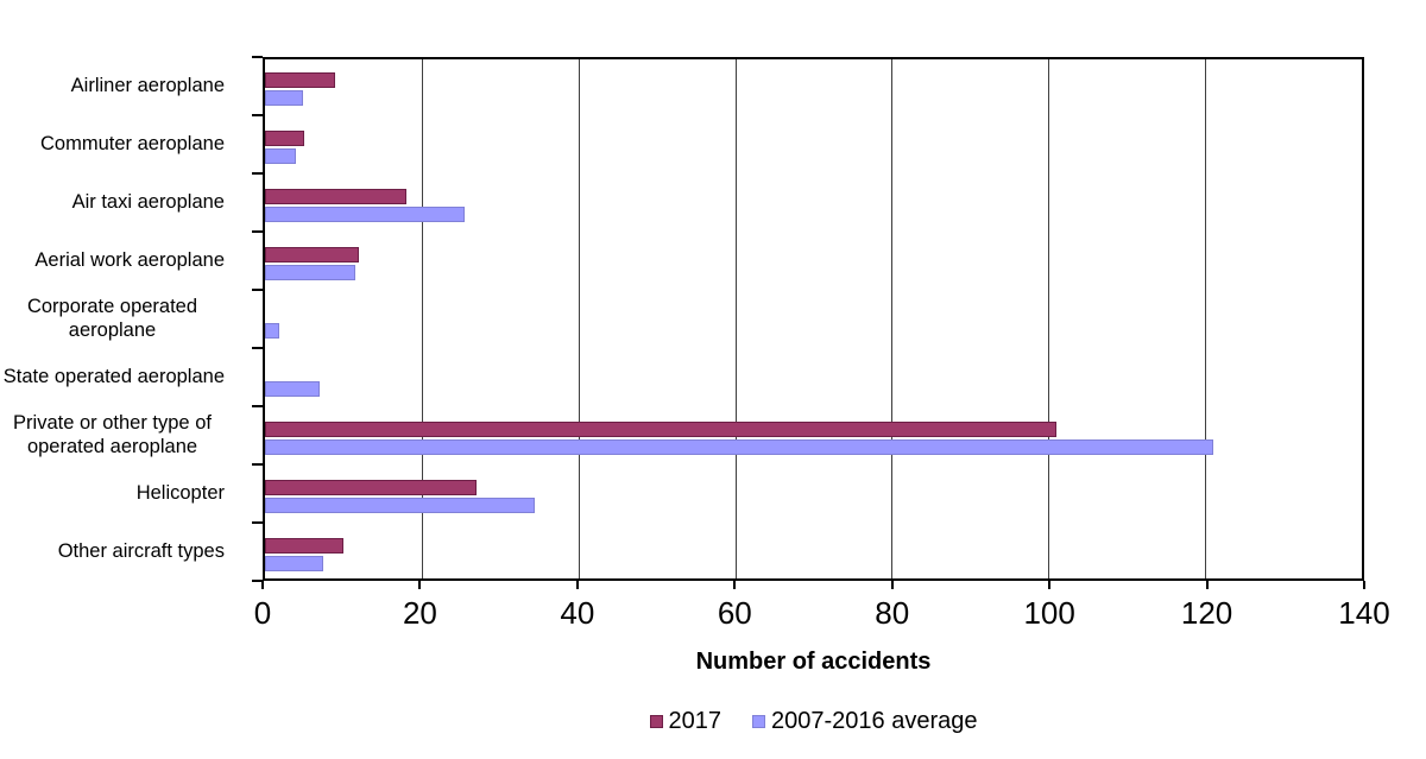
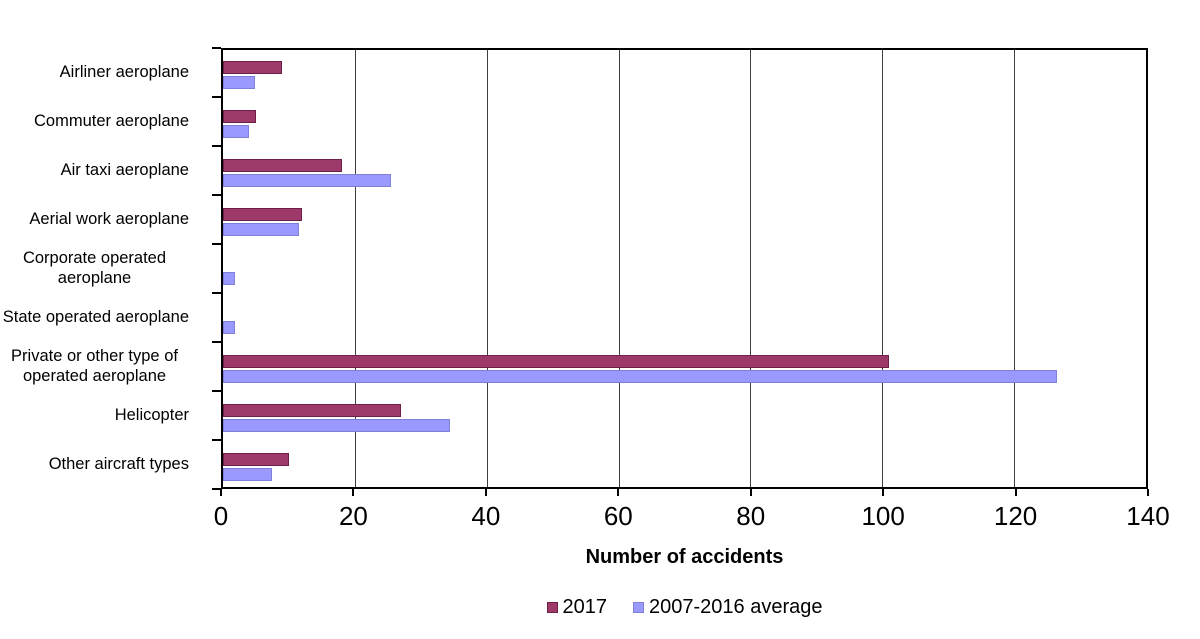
2007-2016 average/State operated aeroplane: 7 -> 2
2007-2016 average/Private or other type of operated aeroplane: 121 -> 126
